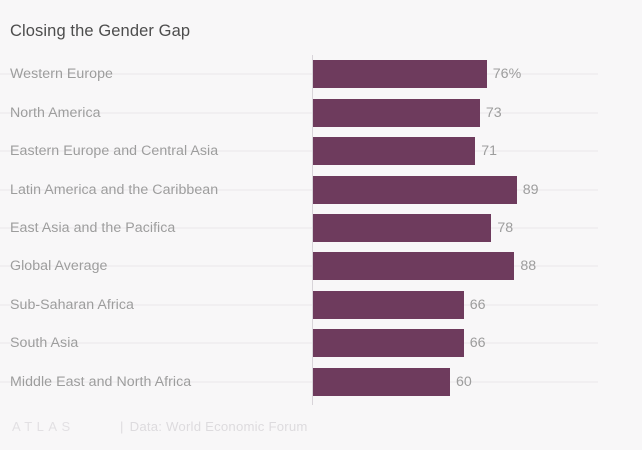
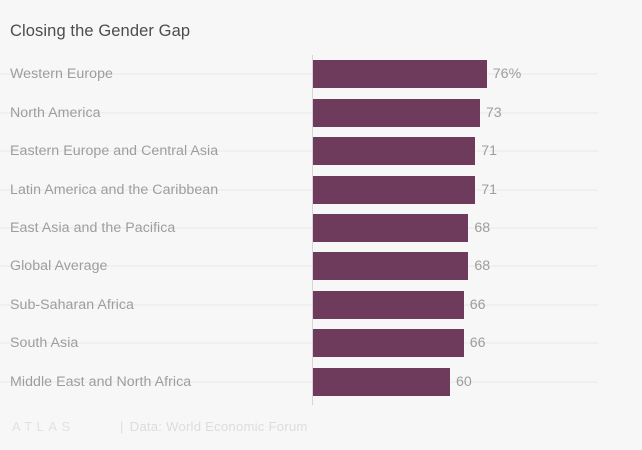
Latin America and the Caribbean: 89 -> 71
East Asia and the Pacifica: 78 -> 68
Global Average: 88 -> 68
